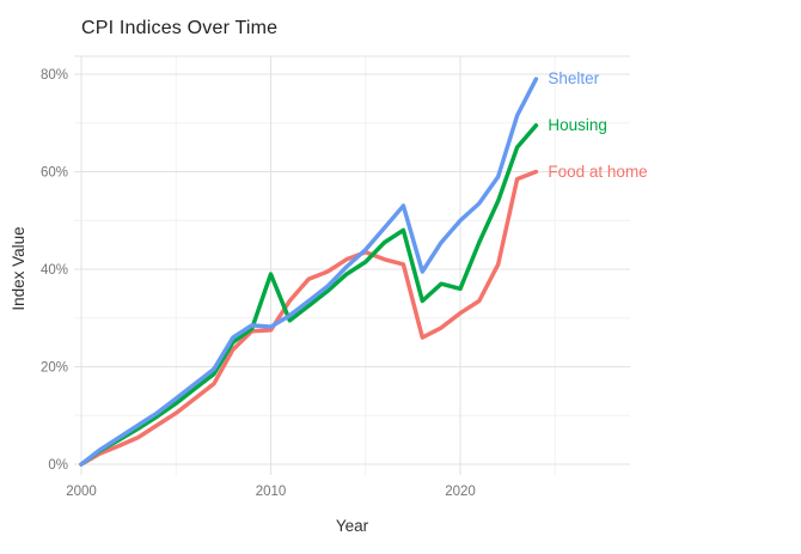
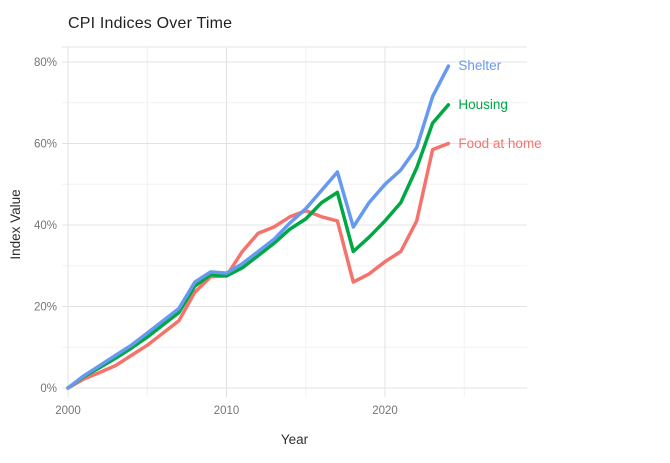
Housing/2010: 39% -> 28%
Housing/2020: 36% -> 41%
